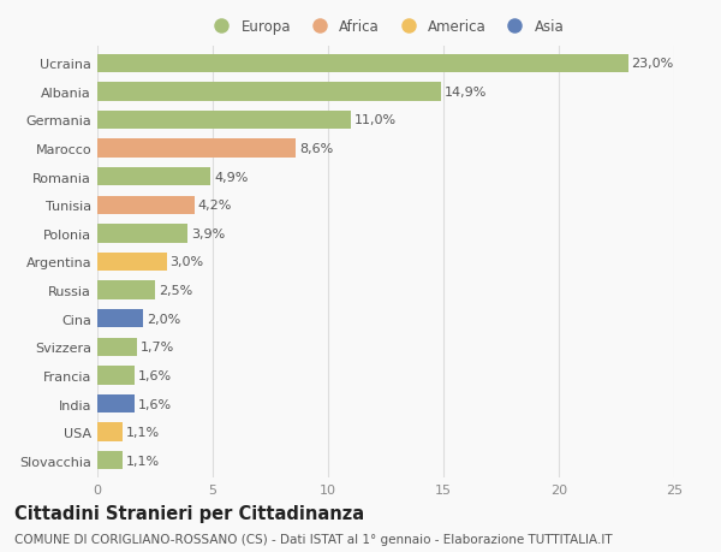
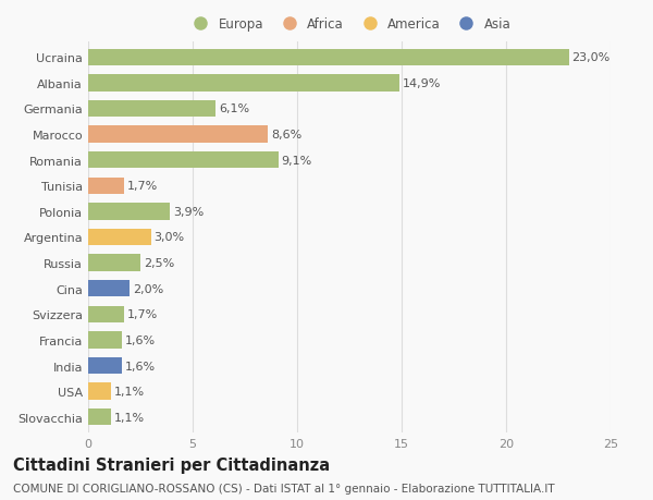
Germania: 11,0% -> 6,1%
Romania: 4,9% -> 9,1%
Tunisia: 4,2% -> 1,7%
